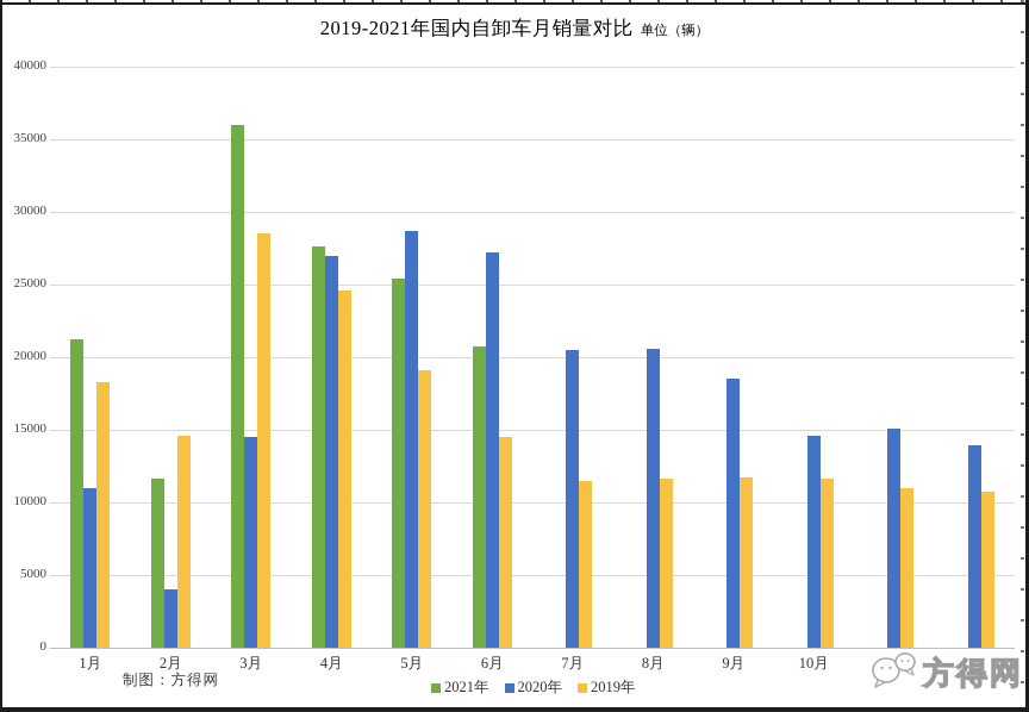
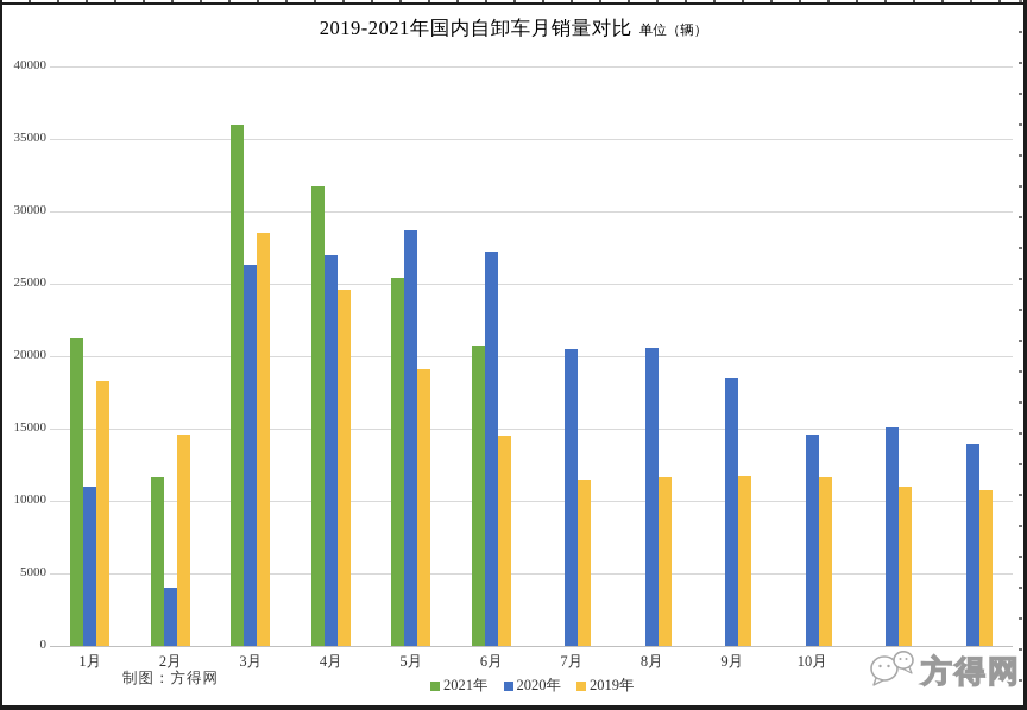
2020年/3月: 14500 -> 26300
2021年/4月: 27600 -> 31700
